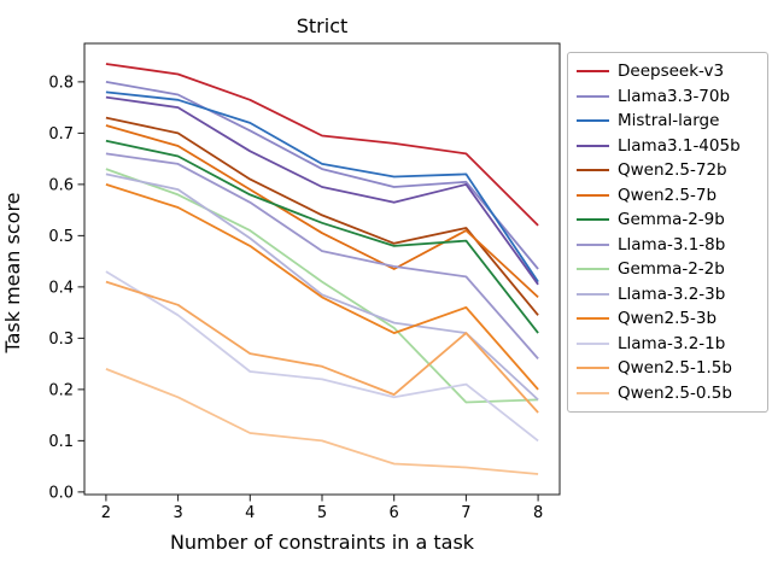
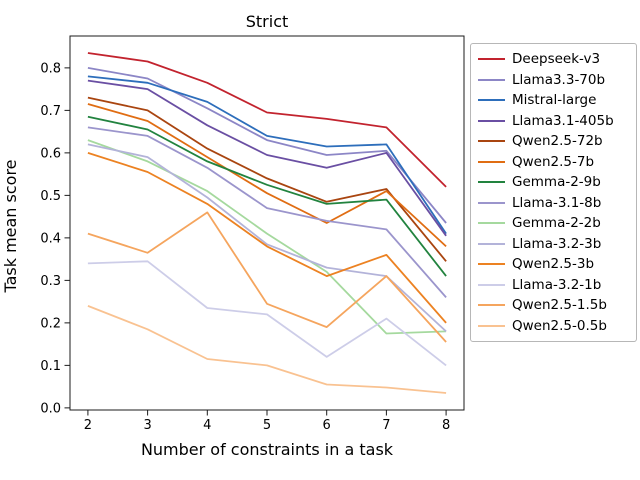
Llama-3.2-1b/2: 0.43 -> 0.34
Qwen2.5-1.5b/4: 0.27 -> 0.46
Llama-3.2-1b/6: 0.18 -> 0.12
